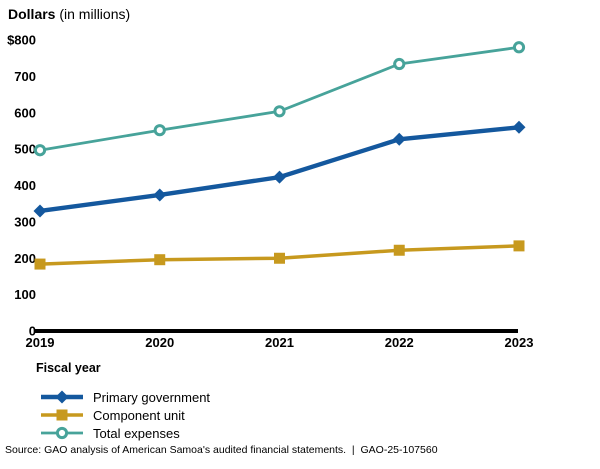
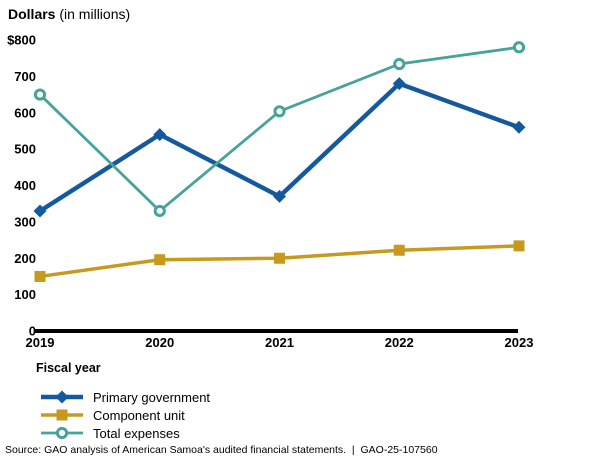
Component unit/2019: $180 -> $150
Total expenses/2019: $500 -> $650
Primary government/2020: $370 -> $540
Total expenses/2020: $550 -> $330
Primary government/2021: $420 -> $370
Primary government/2022: $530 -> $680
